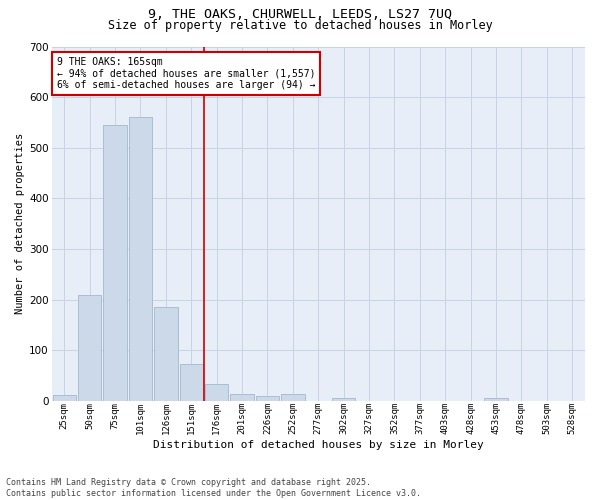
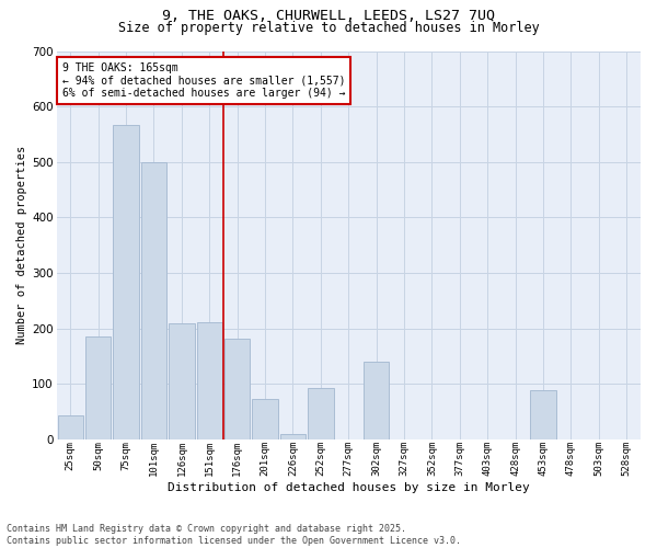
25sqm: 12 -> 44
50sqm: 210 -> 186
75sqm: 545 -> 566
101sqm: 560 -> 500
126sqm: 185 -> 210
151sqm: 73 -> 212
176sqm: 33 -> 182
201sqm: 13 -> 72
252sqm: 13 -> 92
302sqm: 5 -> 140
453sqm: 5 -> 88
